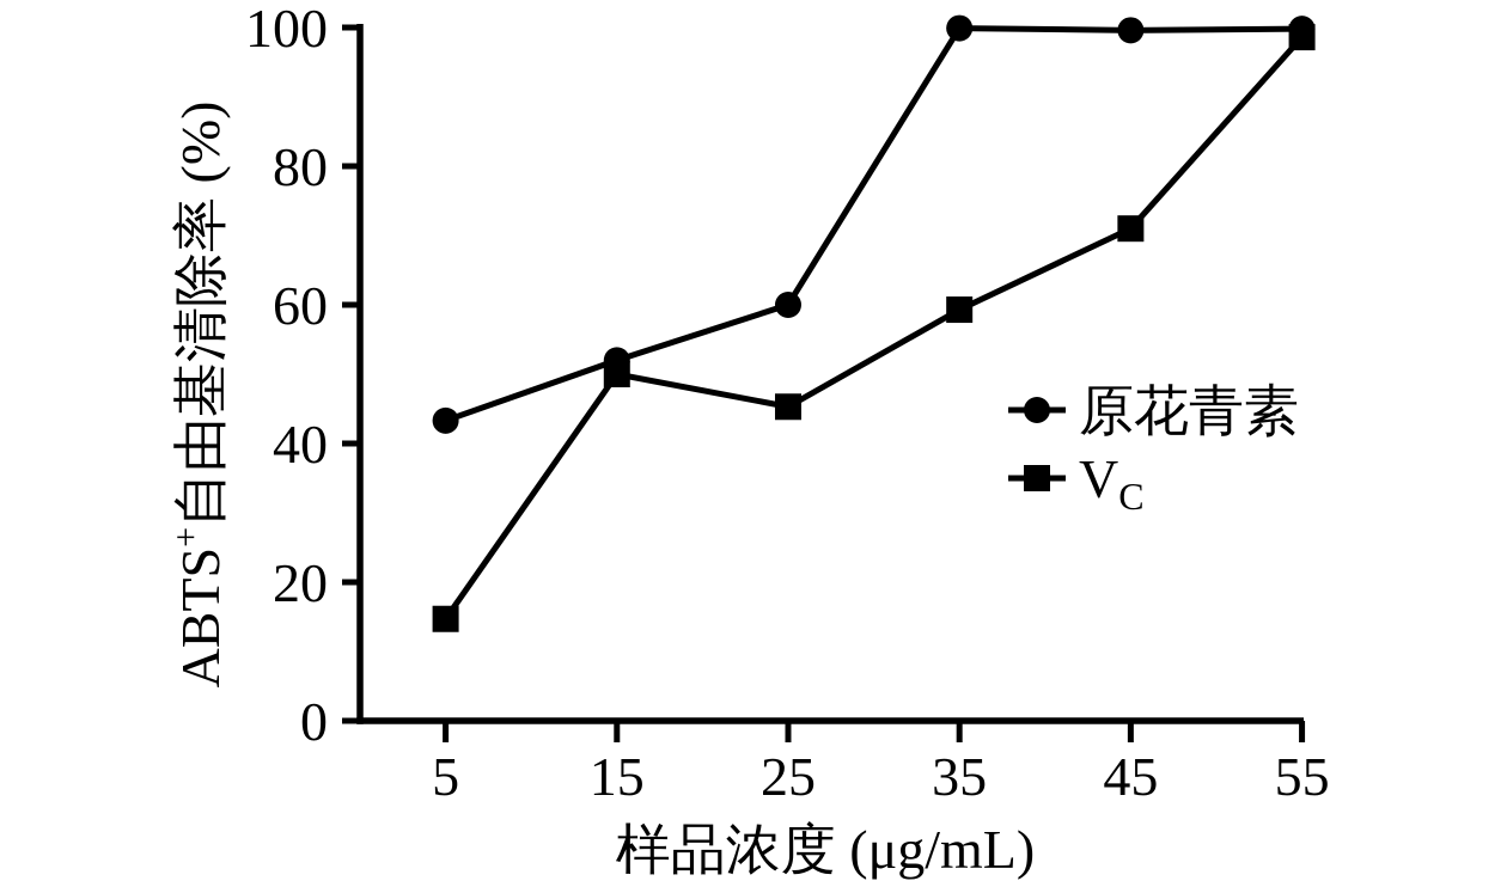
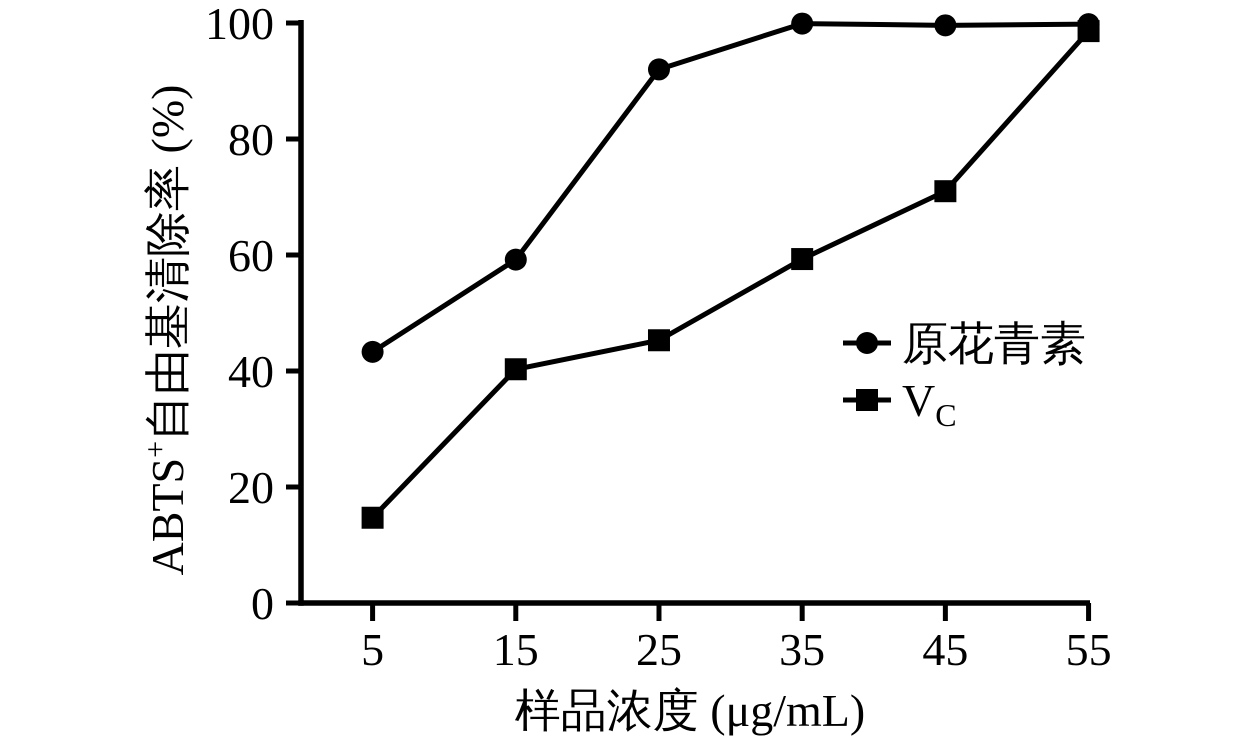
原花青素/15: 52 -> 59
VC/15: 50 -> 40
原花青素/25: 60 -> 92
